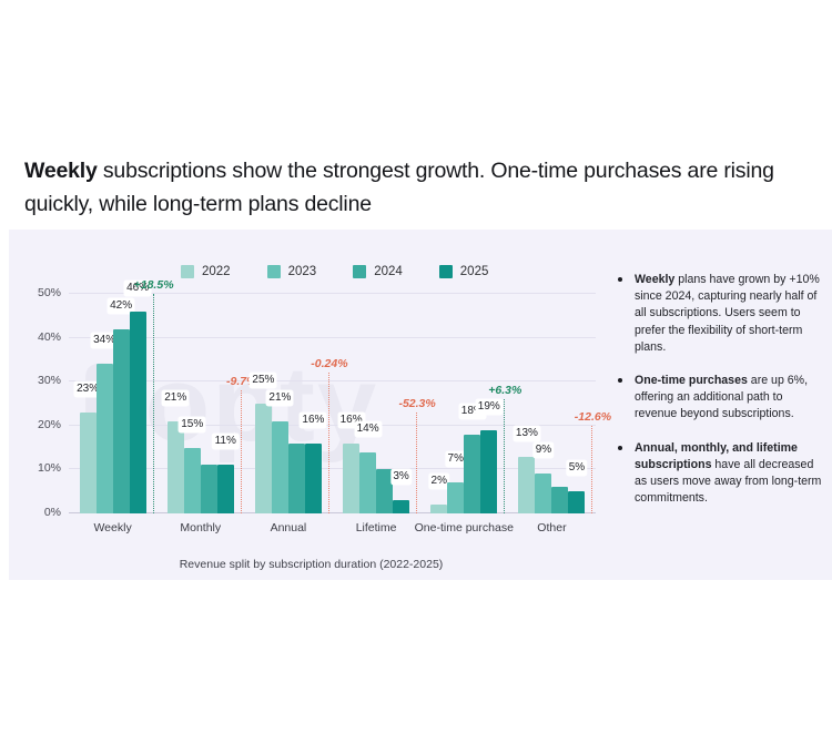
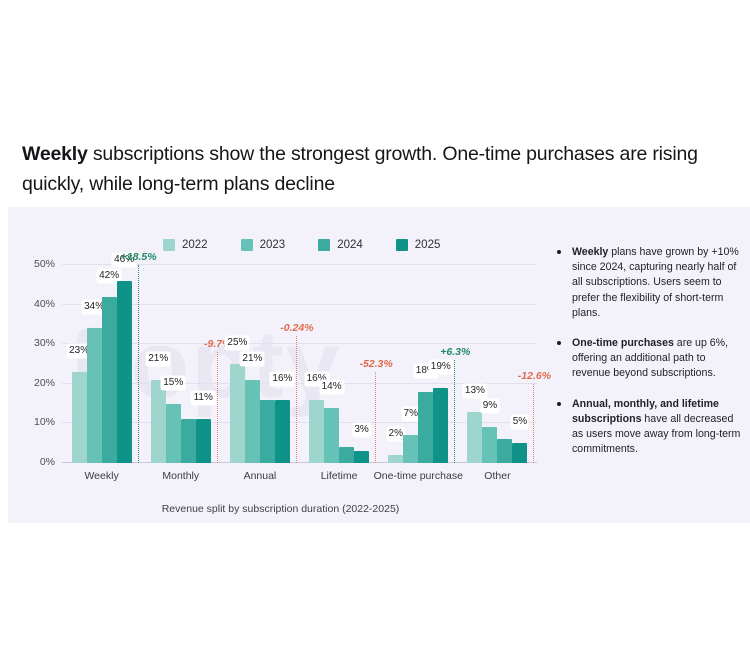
2024/Lifetime: 10% -> 4%
